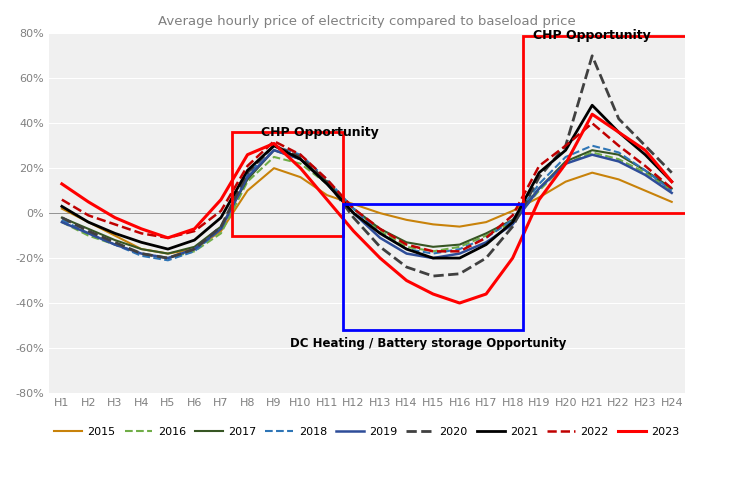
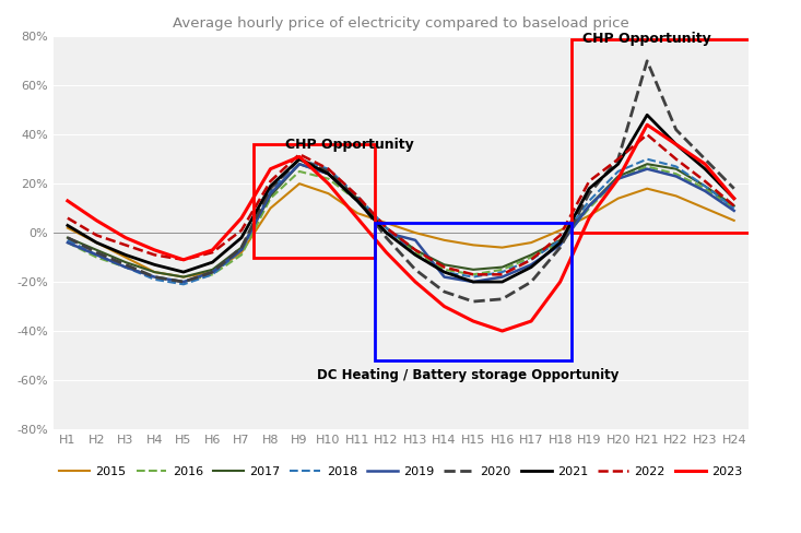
2019/H13: -11% -> -3%
